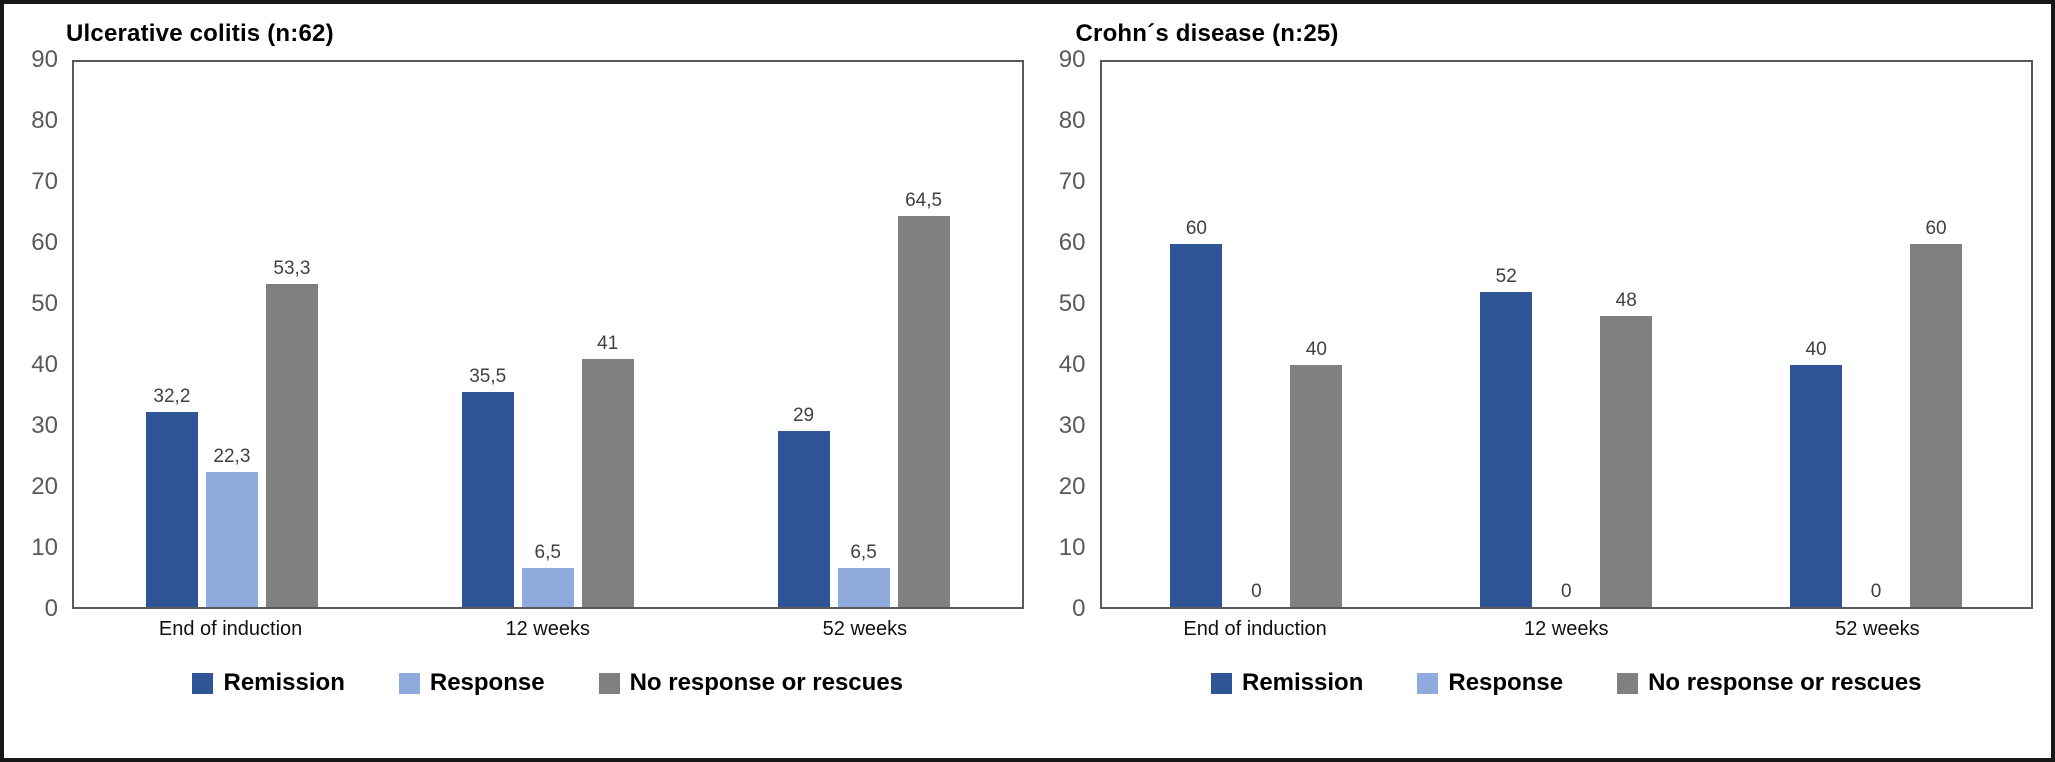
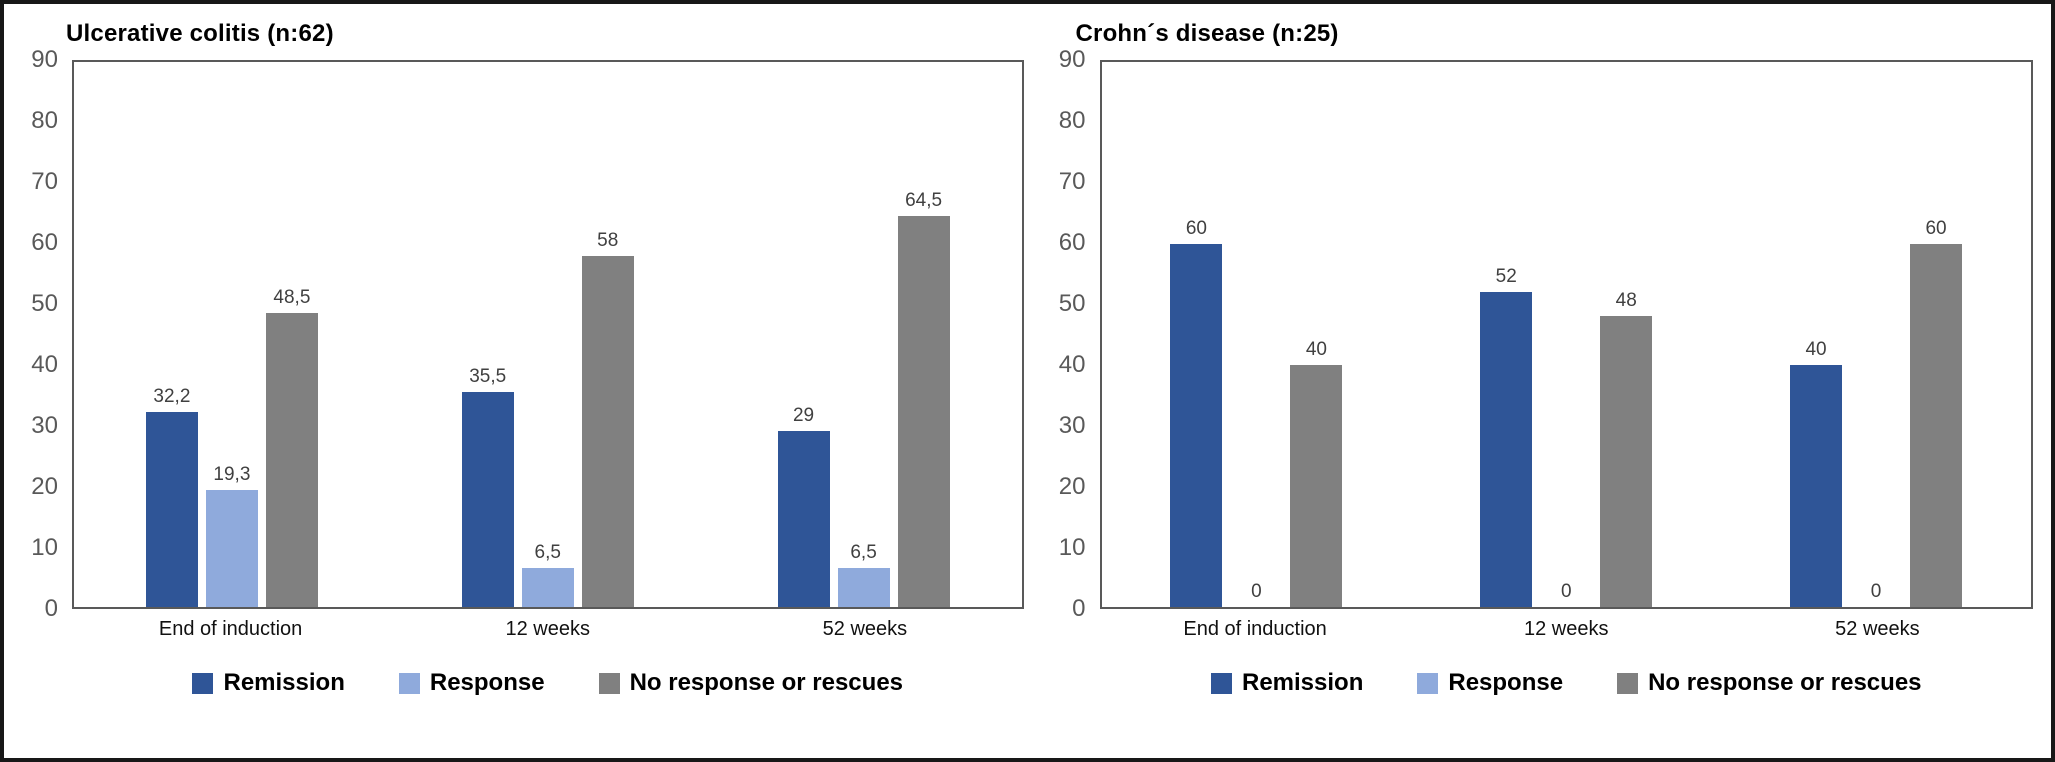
Ulcerative colitis (n:62)/Response/End of induction: 22,3 -> 19,3
Ulcerative colitis (n:62)/No response or rescues/End of induction: 53,3 -> 48,5
Ulcerative colitis (n:62)/No response or rescues/12 weeks: 41 -> 58
